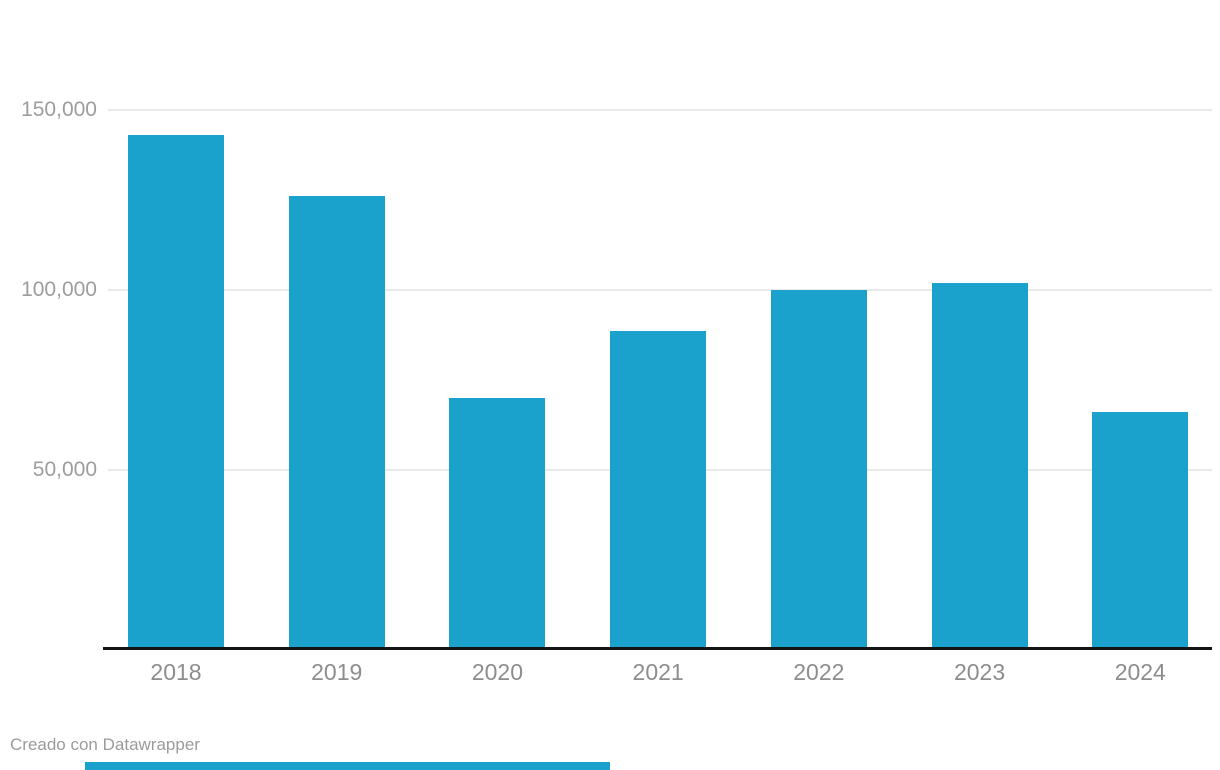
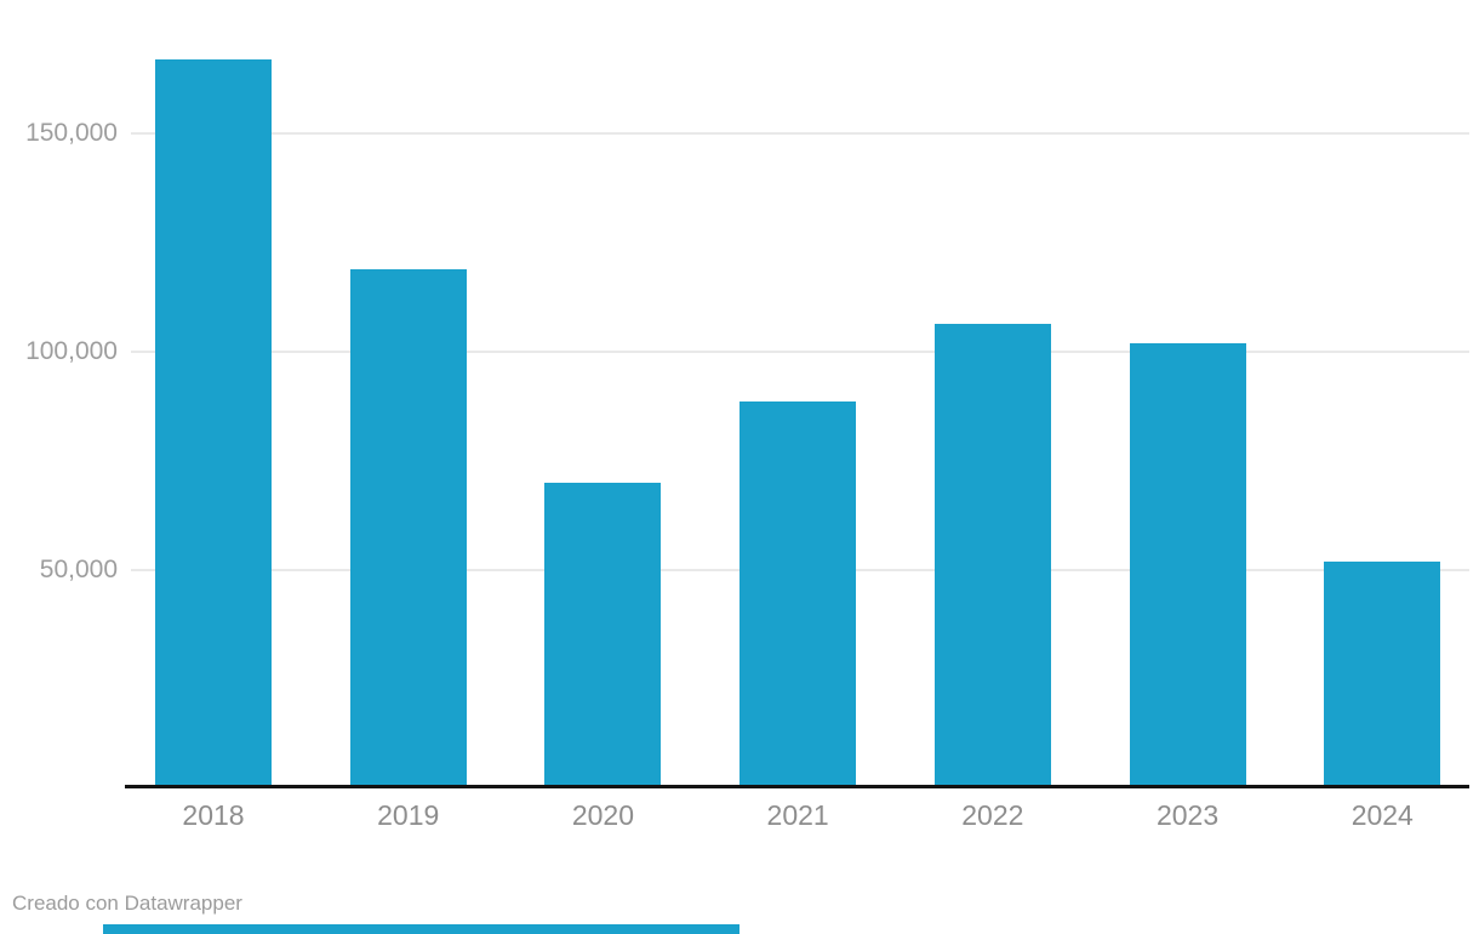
2018: 143000 -> 167000
2019: 126000 -> 119000
2022: 100000 -> 106000
2024: 66000 -> 52000
